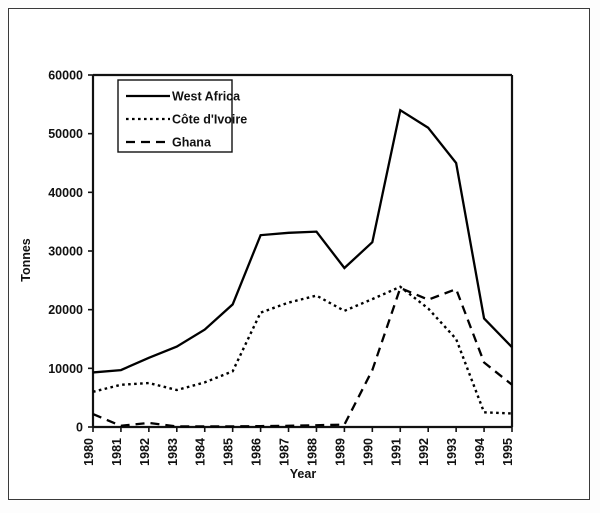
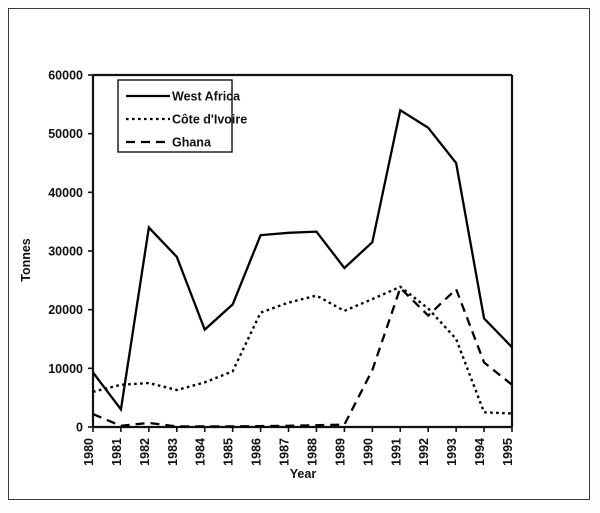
West Africa/1981: 10000 -> 3000
West Africa/1982: 12000 -> 34000
West Africa/1983: 14000 -> 29000
Ghana/1992: 22000 -> 19000
